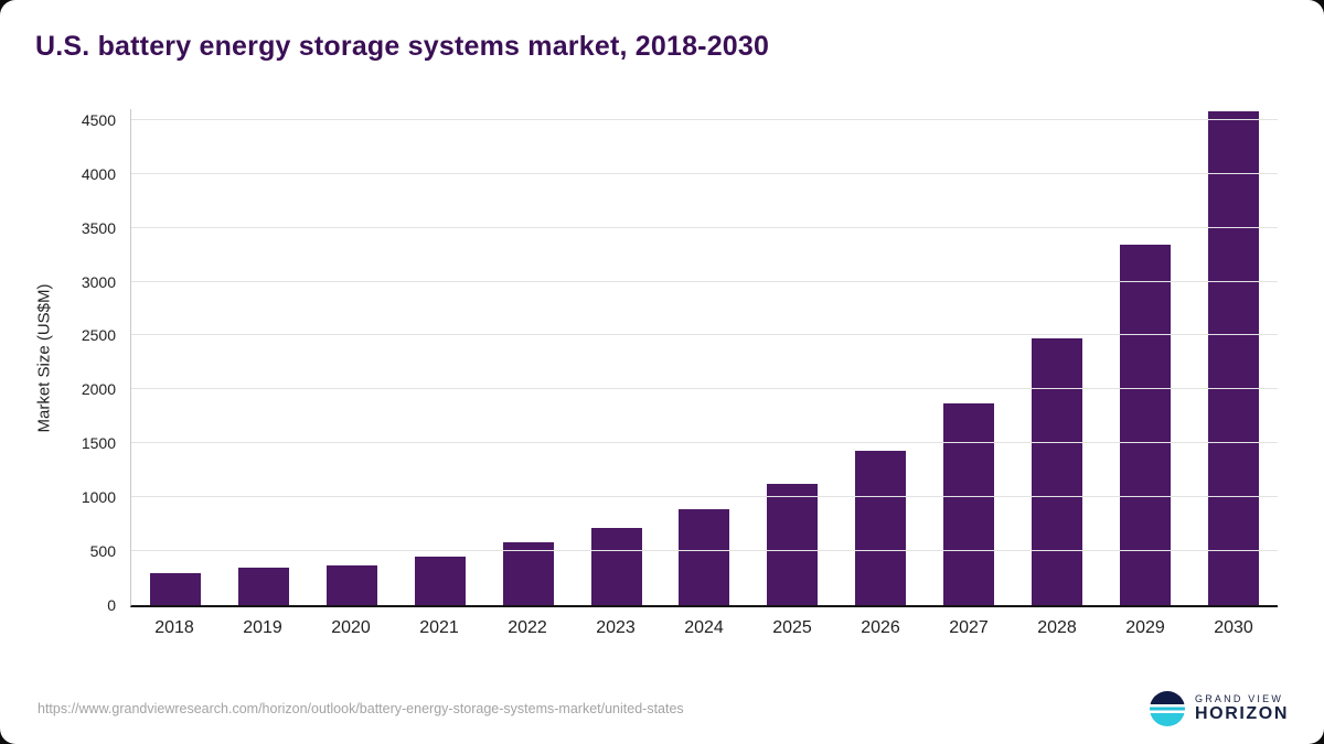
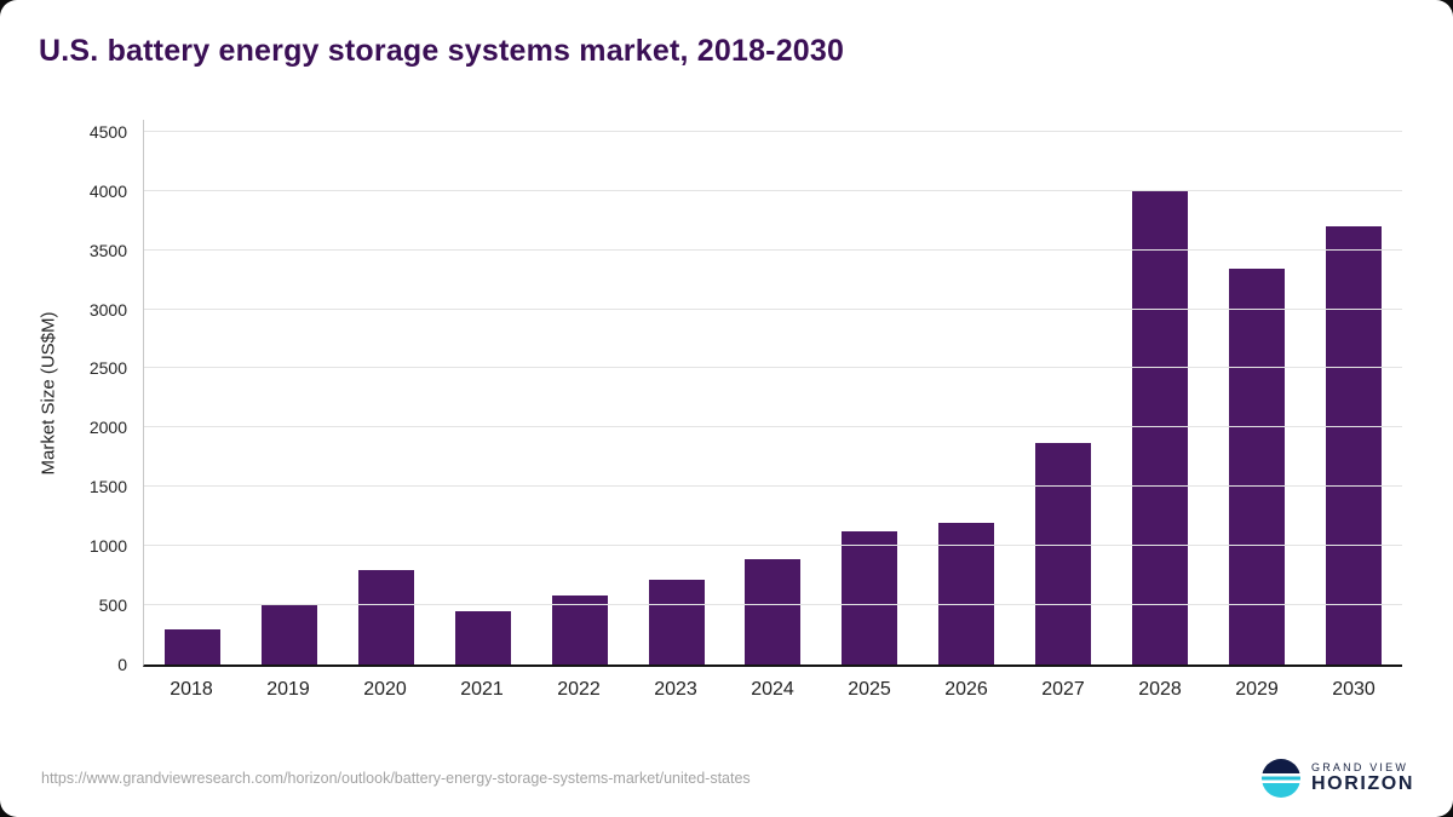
2019: 300 -> 500
2020: 400 -> 800
2026: 1400 -> 1200
2028: 2500 -> 4000
2030: 4600 -> 3700
